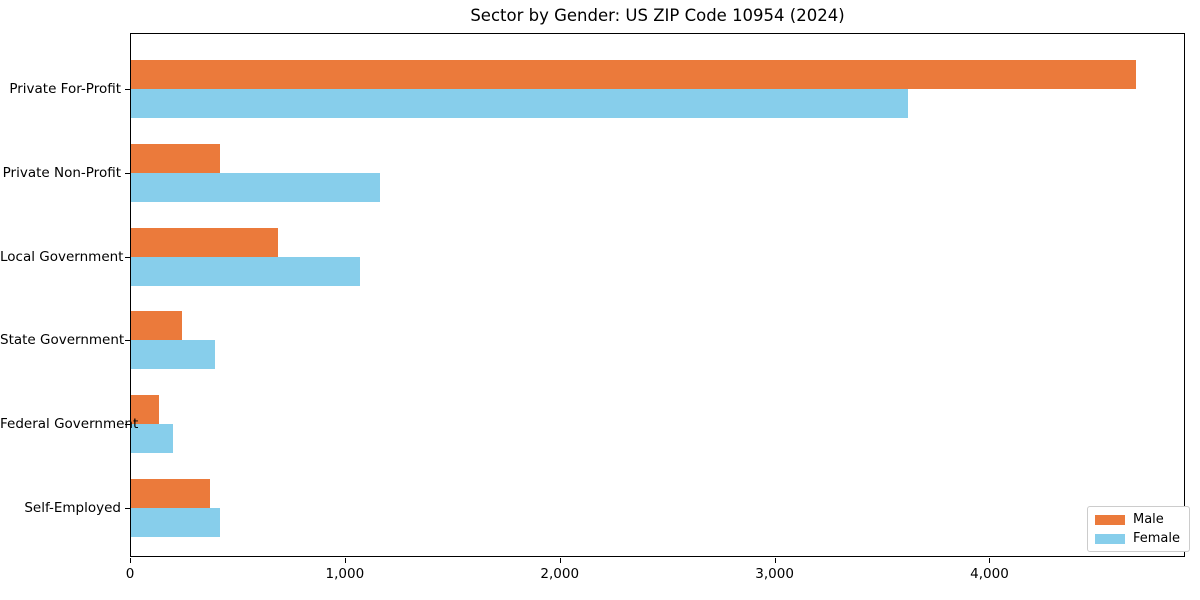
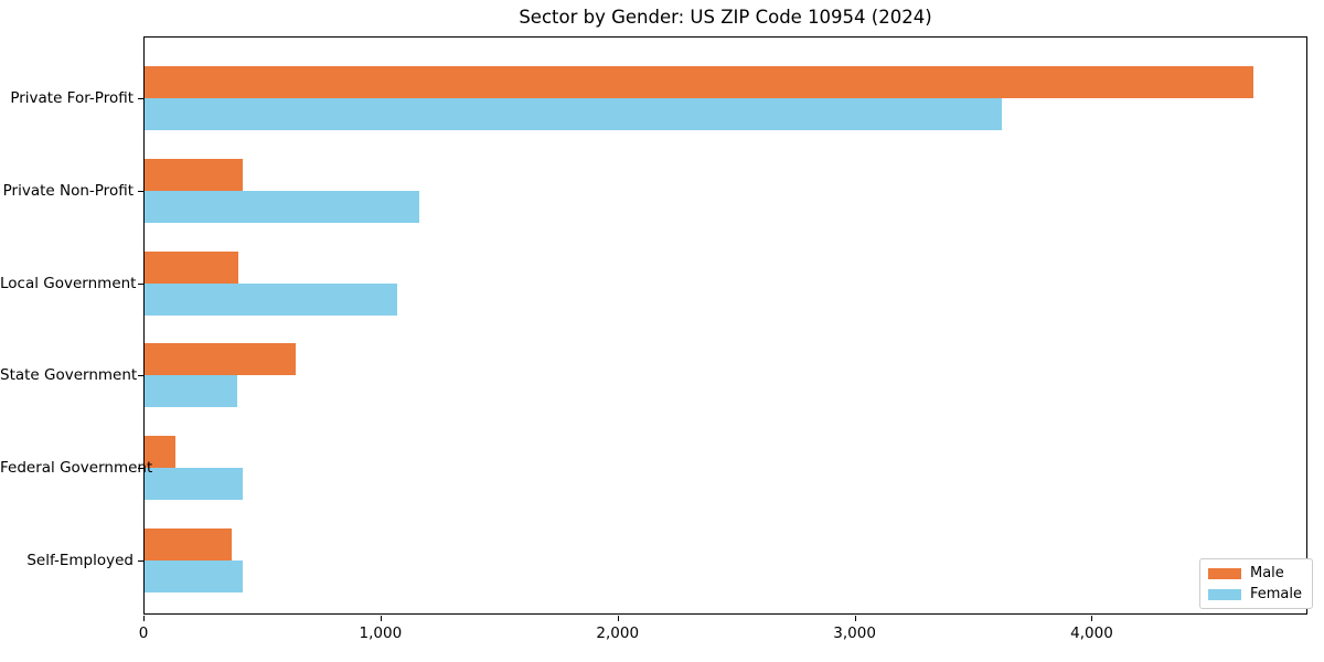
Male/Local Government: 690 -> 400
Male/State Government: 240 -> 640
Female/Federal Government: 200 -> 420
